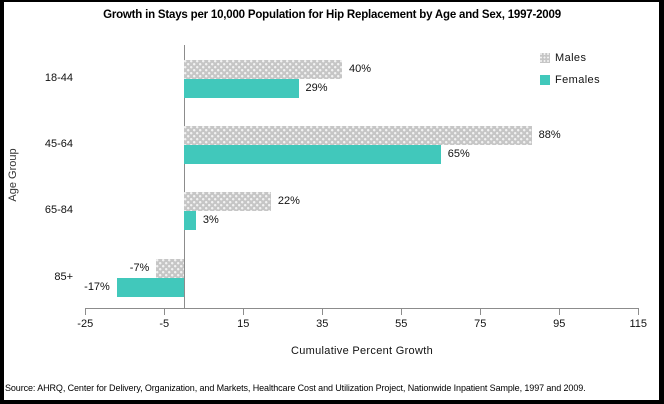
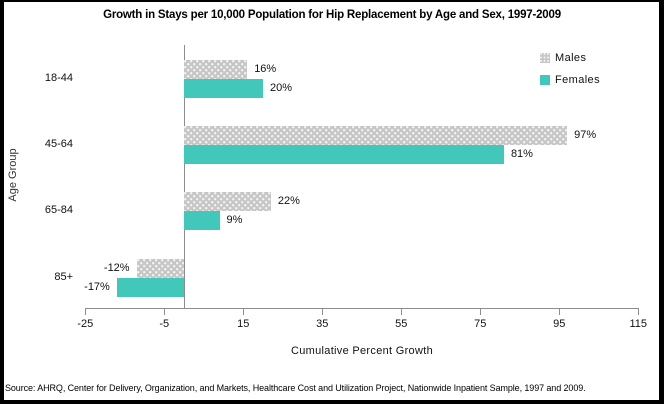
Males/18-44: 40% -> 16%
Females/18-44: 29% -> 20%
Males/45-64: 88% -> 97%
Females/45-64: 65% -> 81%
Females/65-84: 3% -> 9%
Males/85+: -7% -> -12%
